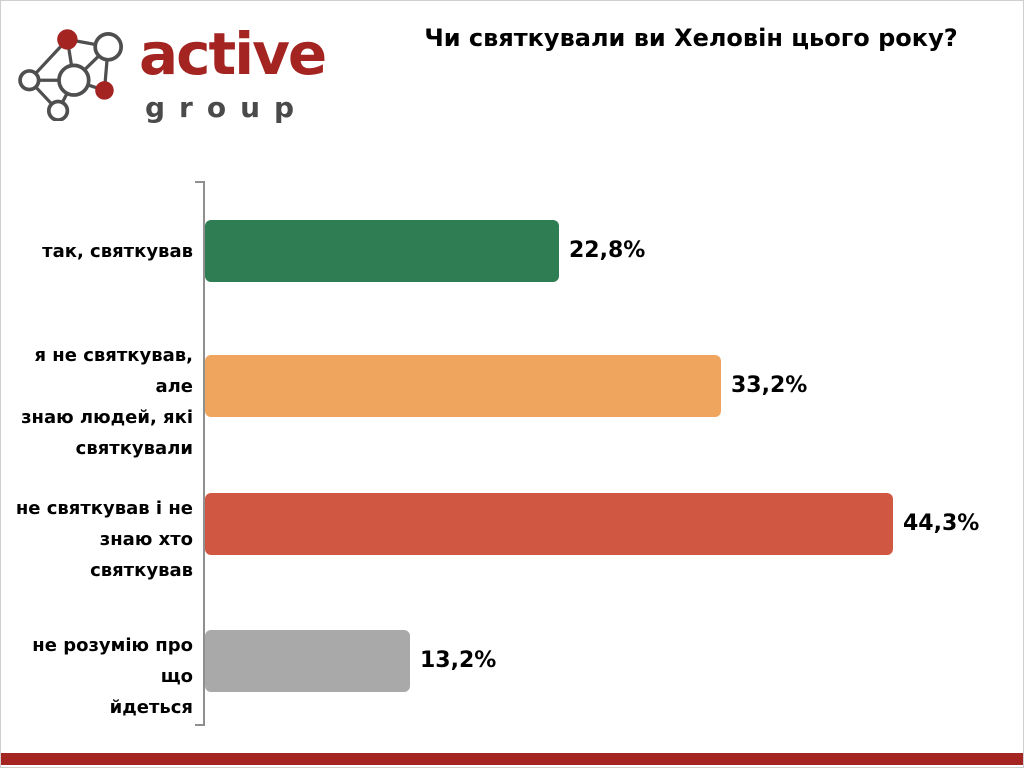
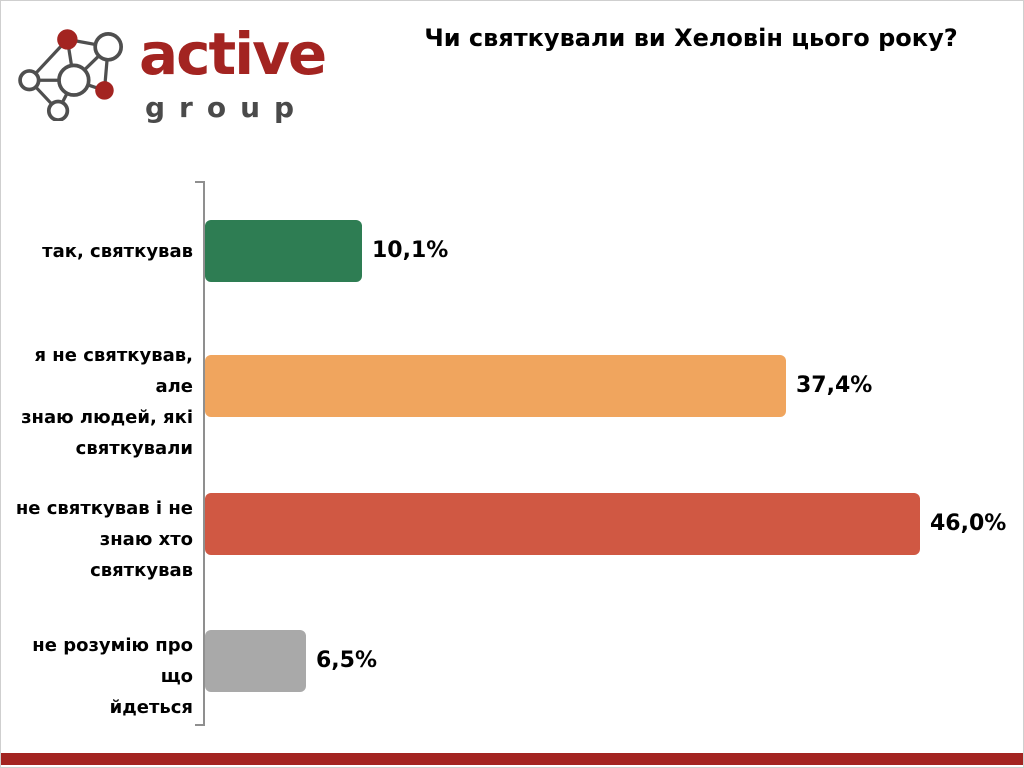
так, святкував: 22,8% -> 10,1%
я не святкував, але знаю людей, які святкували: 33,2% -> 37,4%
не святкував і не знаю хто святкував: 44,3% -> 46,0%
не розумію про що йдеться: 13,2% -> 6,5%
